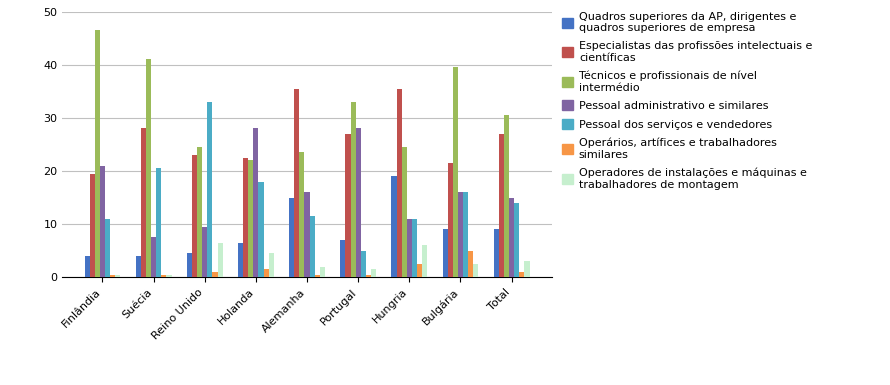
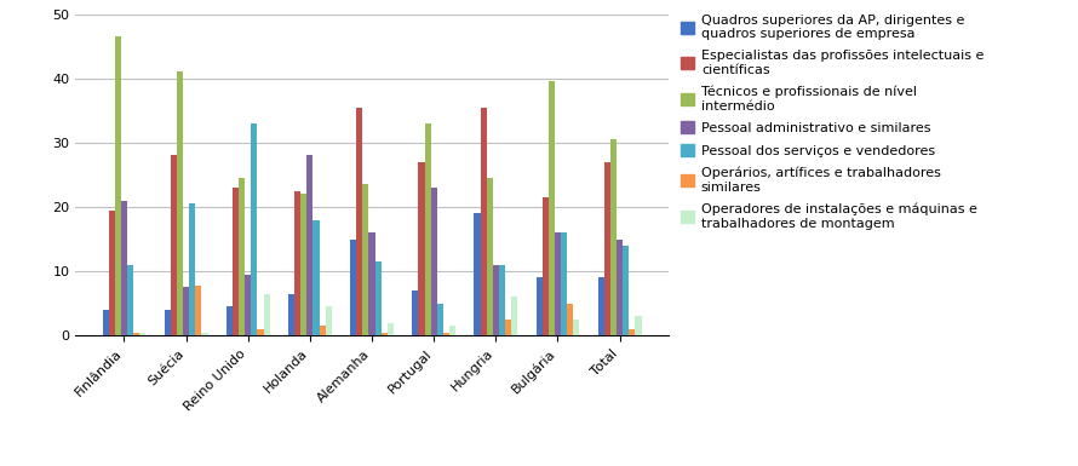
Operários, artífices e trabalhadores similares/Suécia: 0.5 -> 7.8
Pessoal administrativo e similares/Portugal: 28.0 -> 23.0
